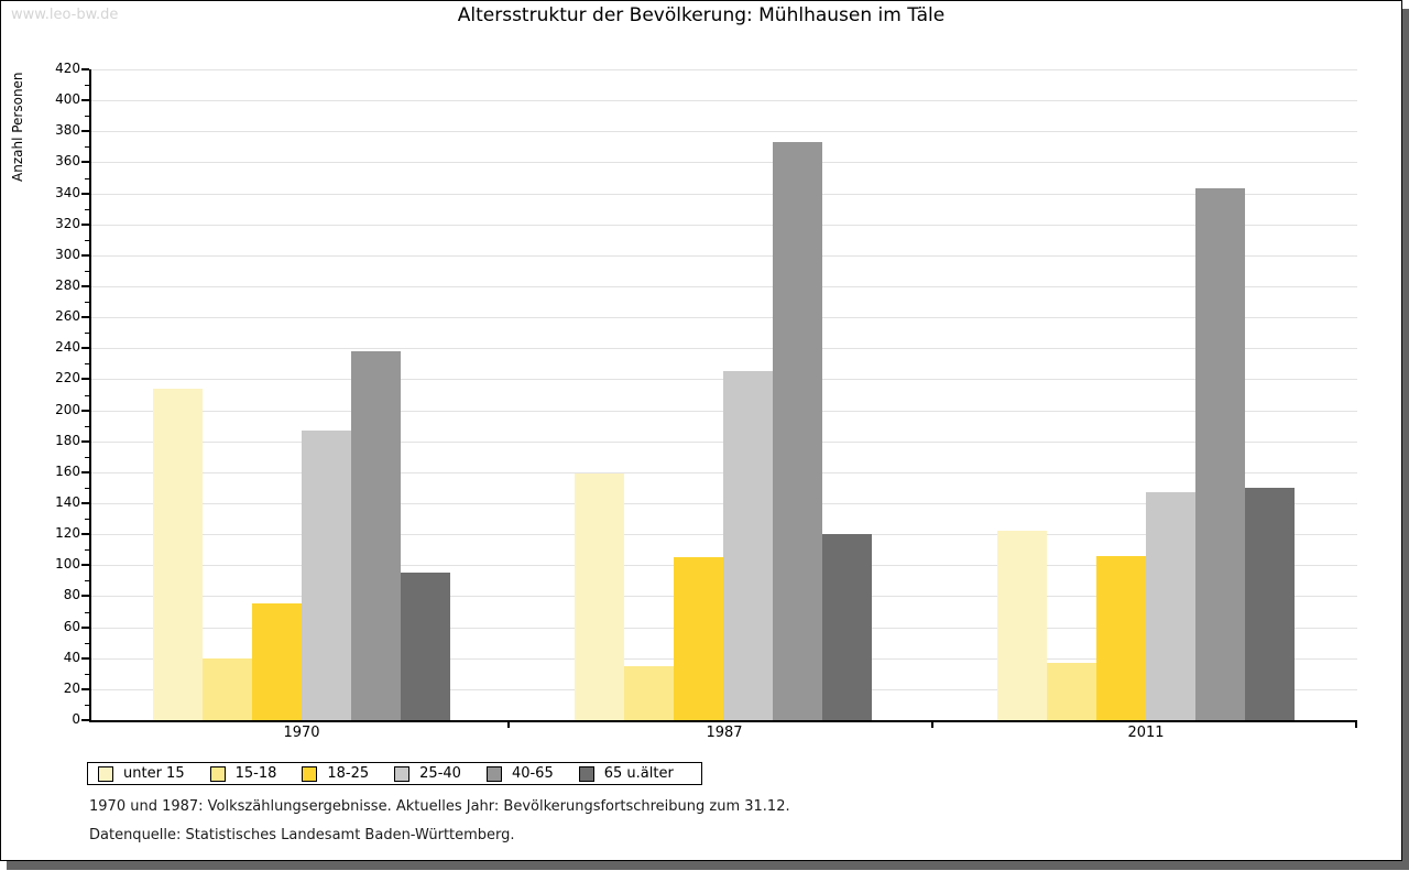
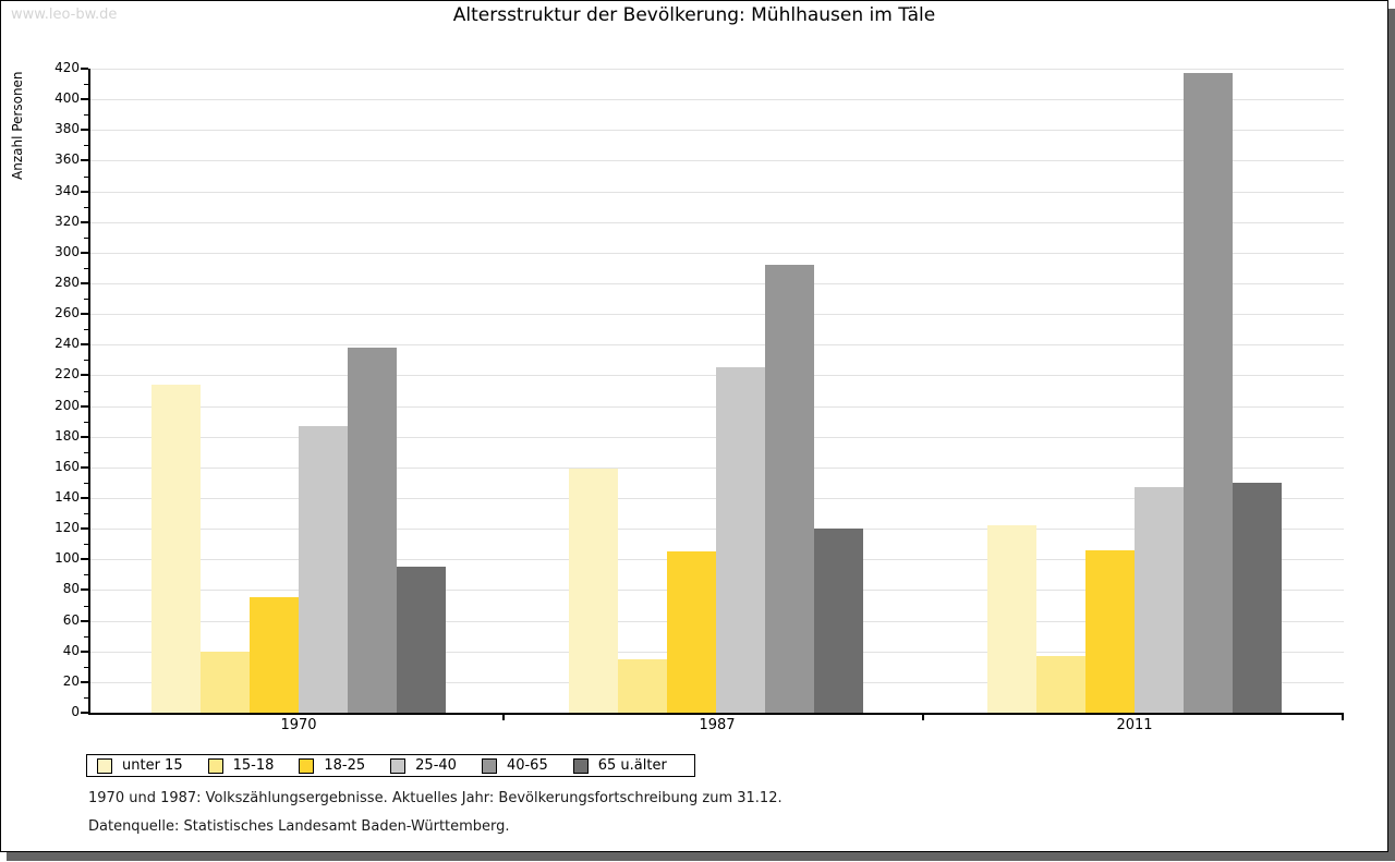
40-65/1987: 373 -> 292
40-65/2011: 343 -> 417
